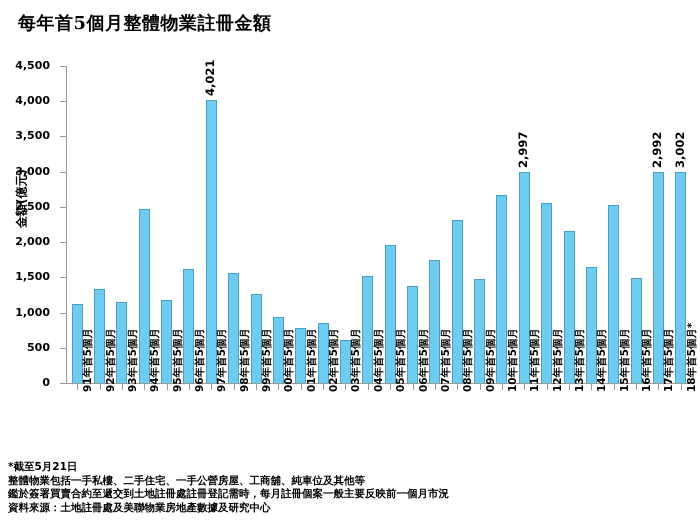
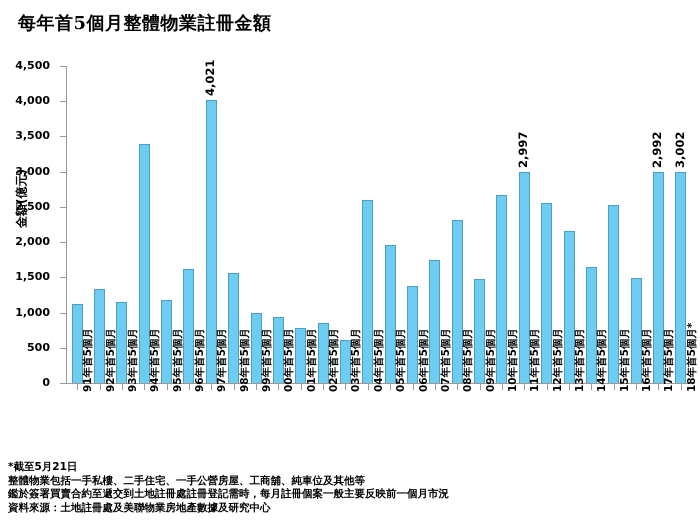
94年首5個月: 2500 -> 3400
99年首5個月: 1300 -> 1000
04年首5個月: 1500 -> 2600
